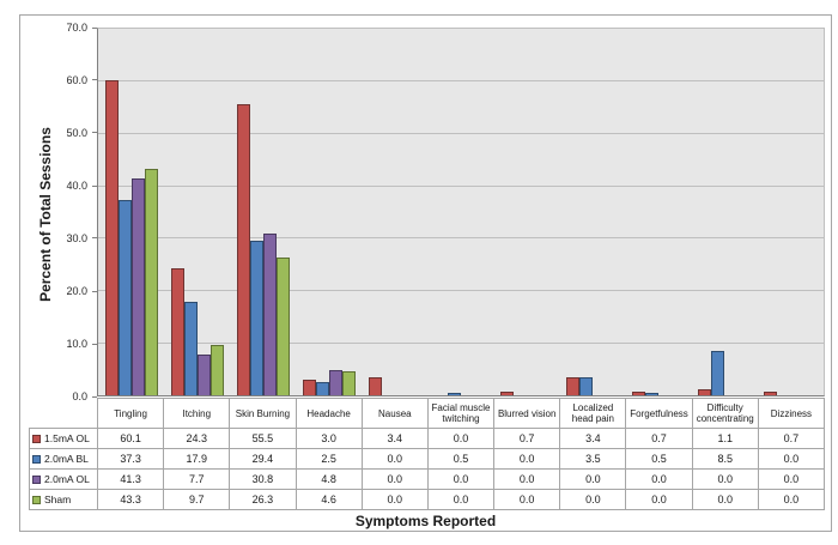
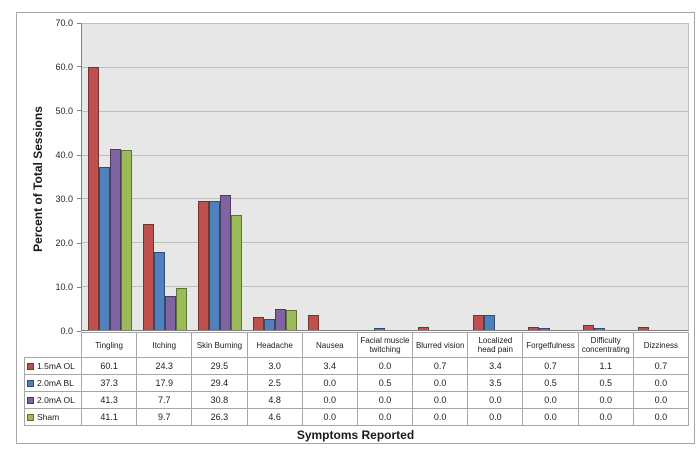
Sham/Tingling: 43.3 -> 41.1
1.5mA OL/Skin Burning: 55.5 -> 29.5
2.0mA BL/Difficulty concentrating: 8.5 -> 0.5
